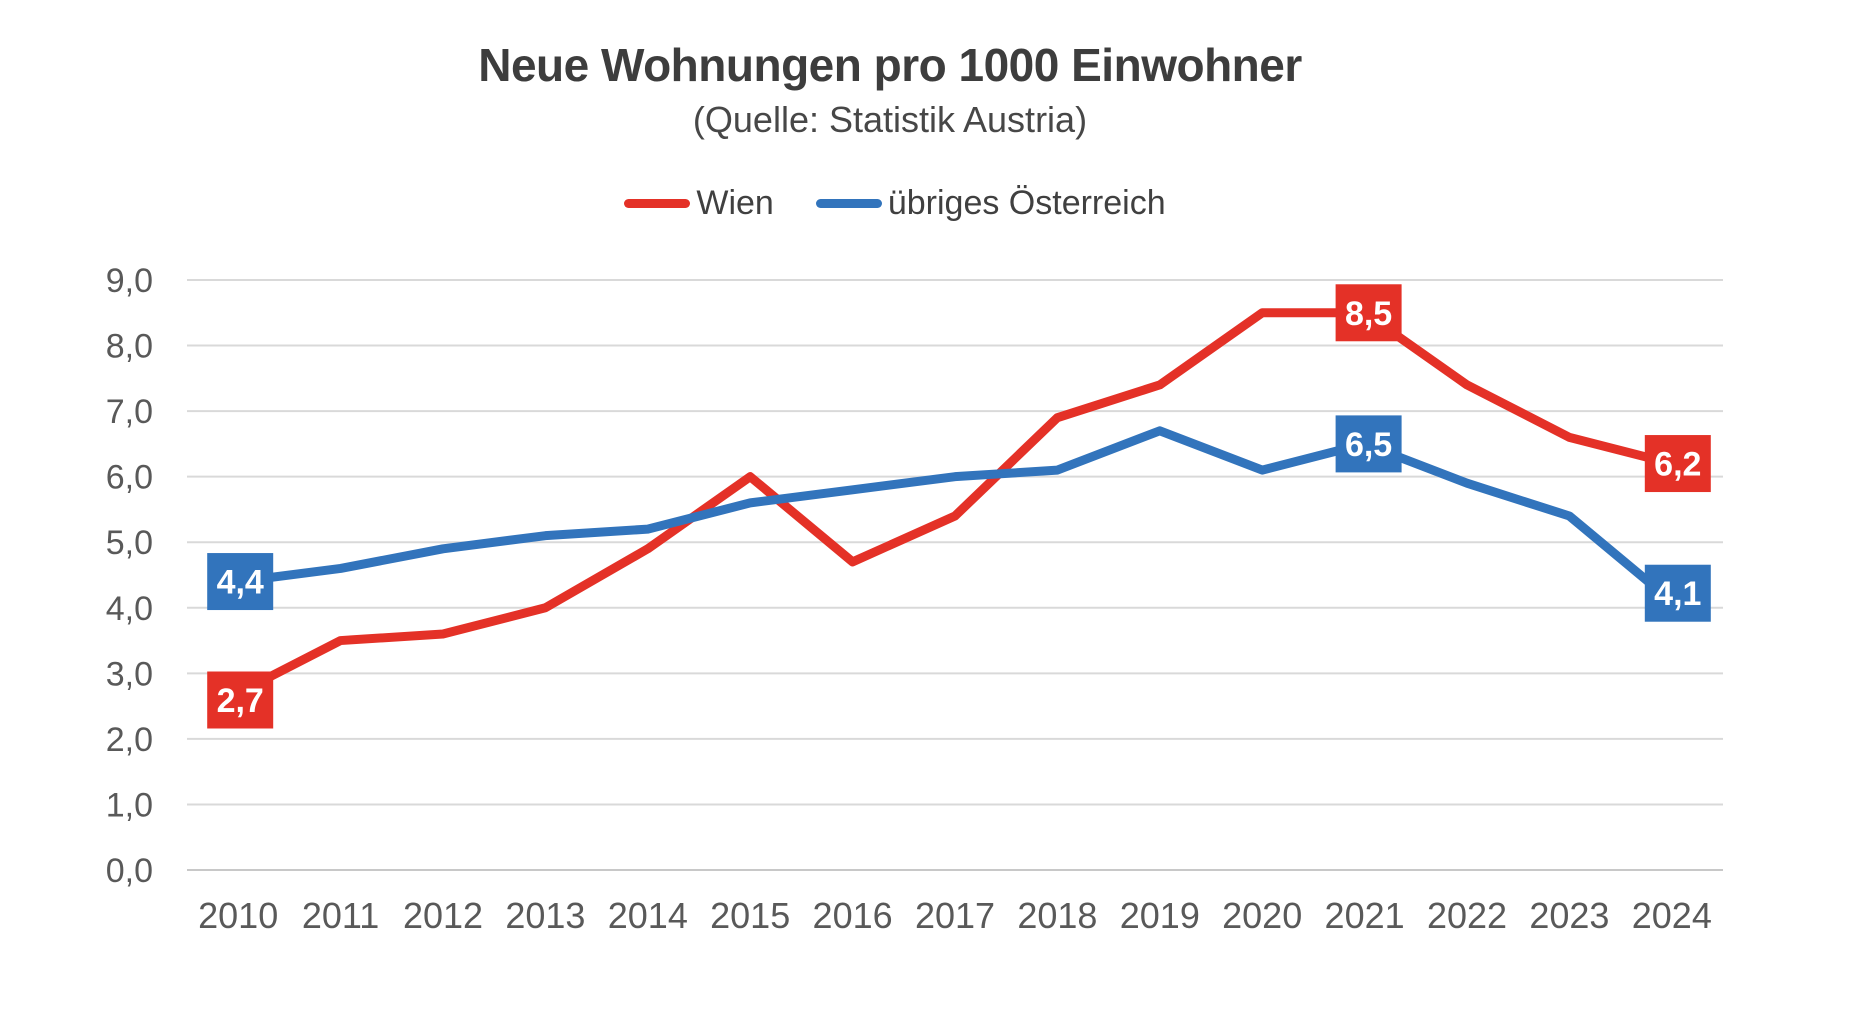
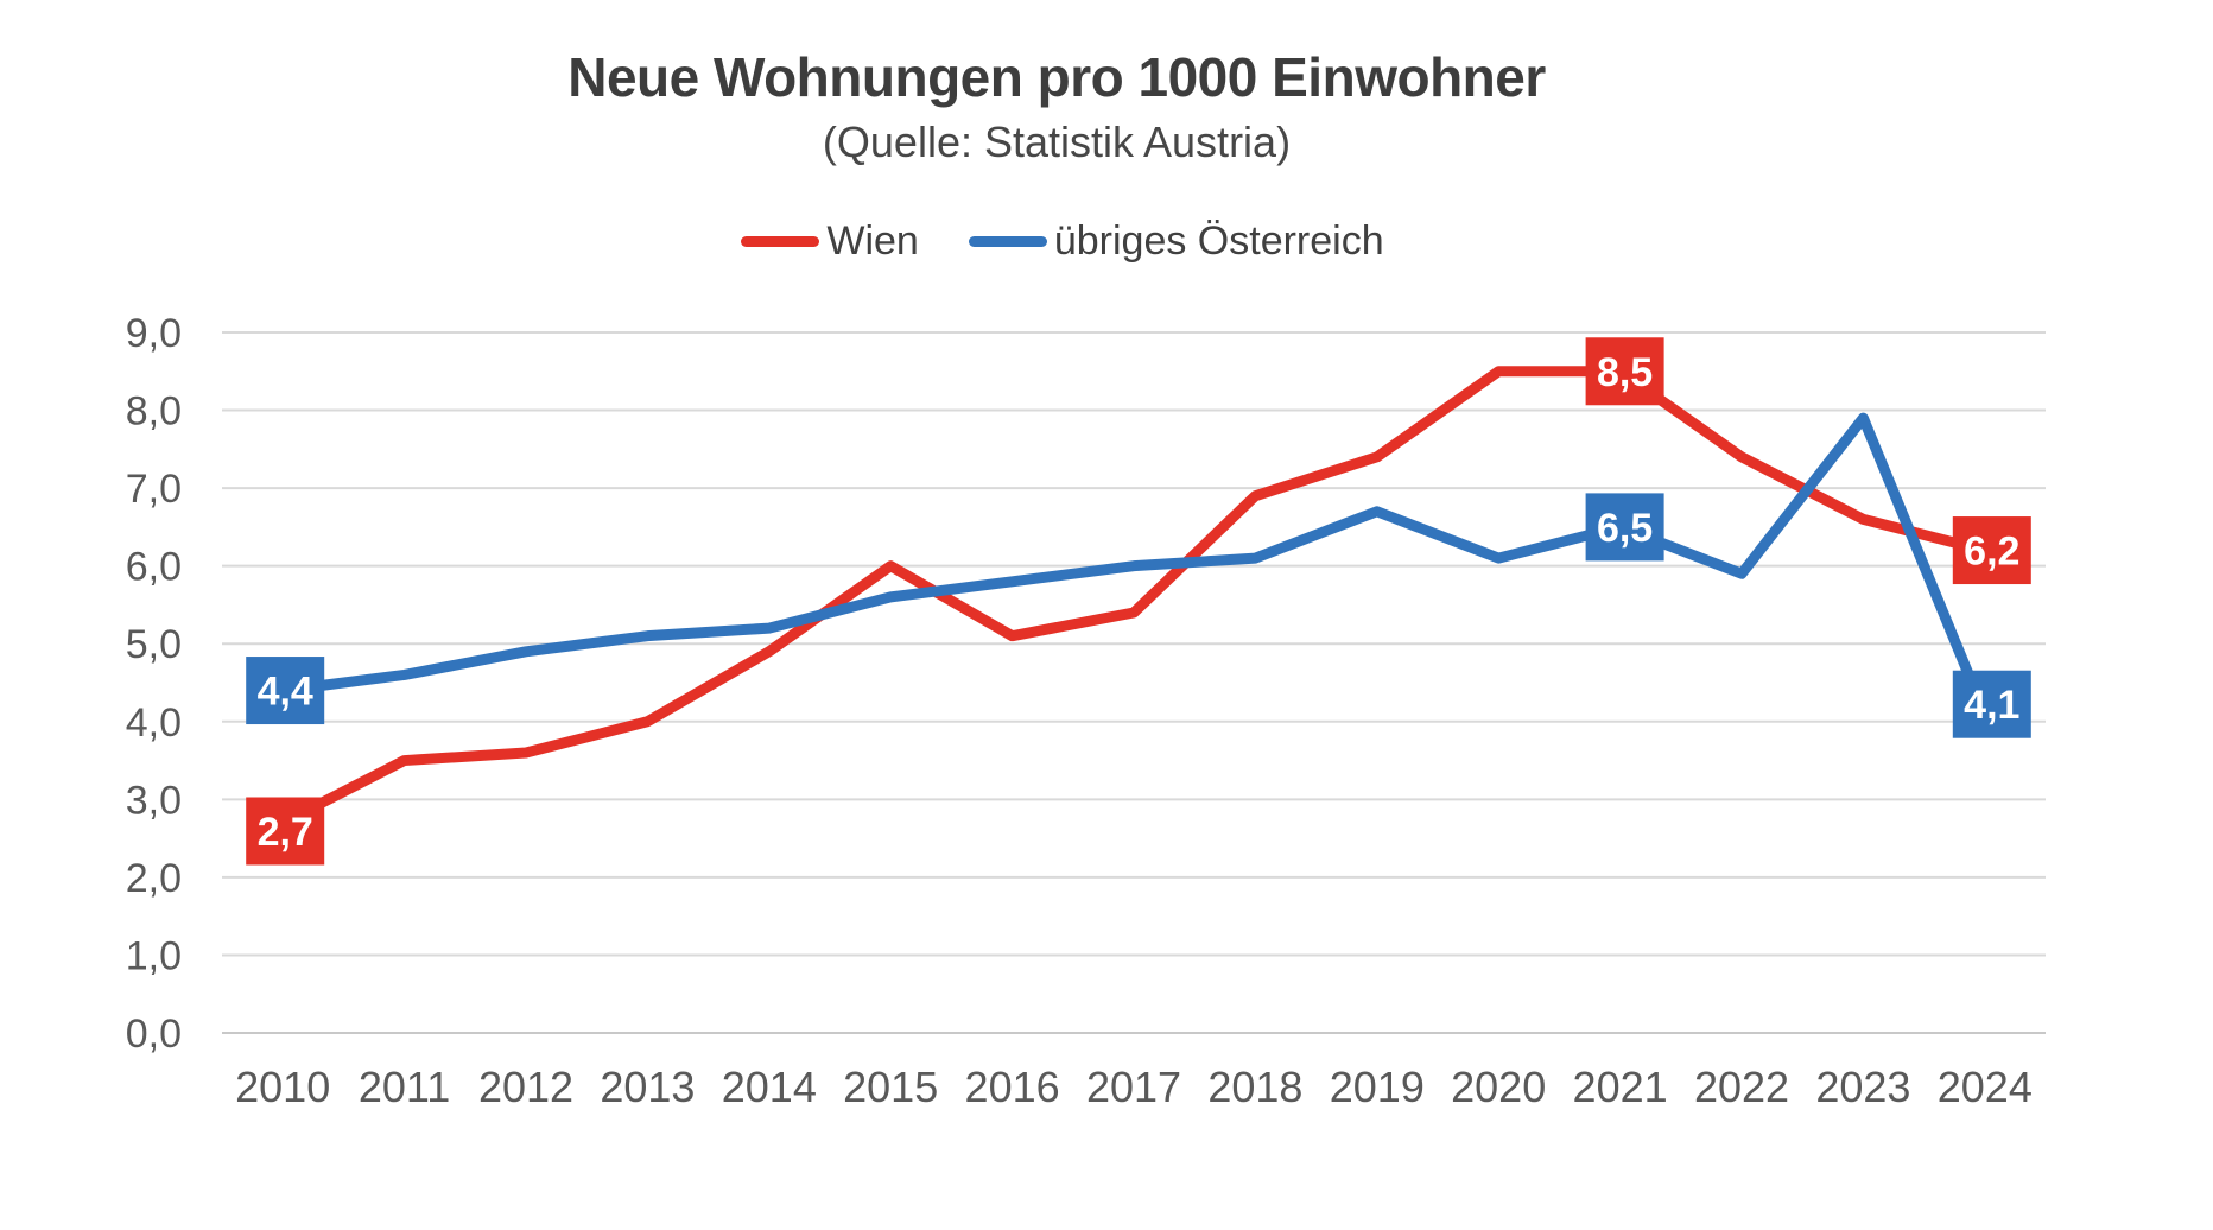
Wien/2016: 4,7 -> 5,1
übriges Österreich/2023: 5,4 -> 7,9
